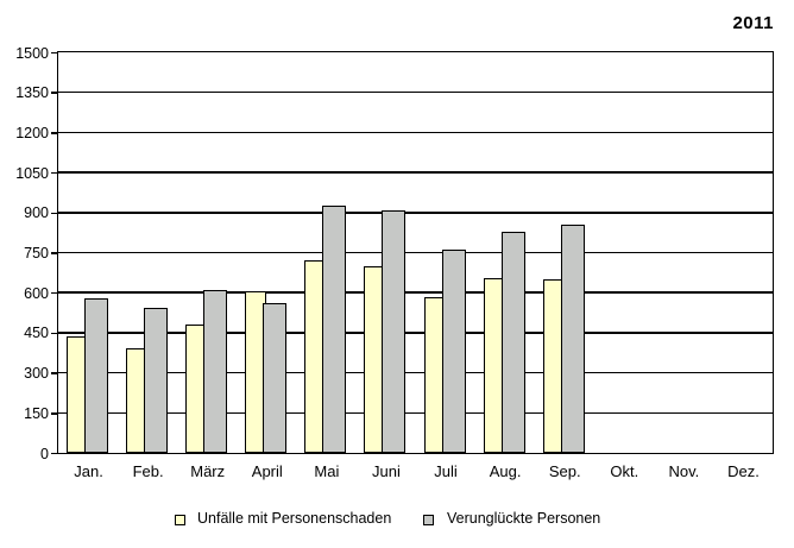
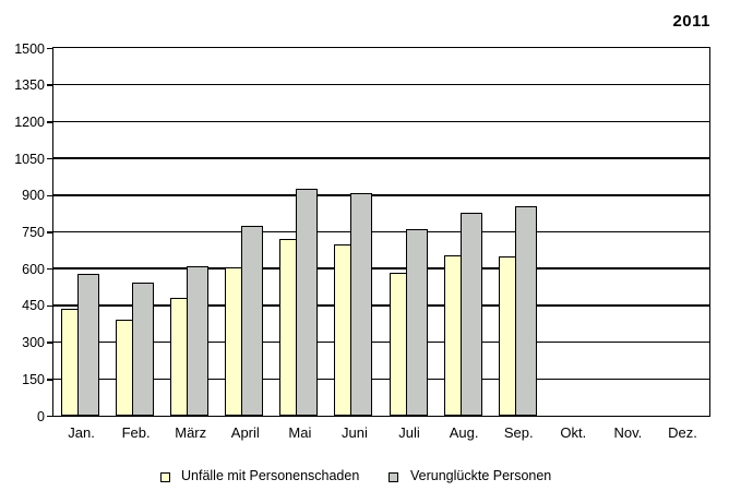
Verunglückte Personen/April: 560 -> 780
